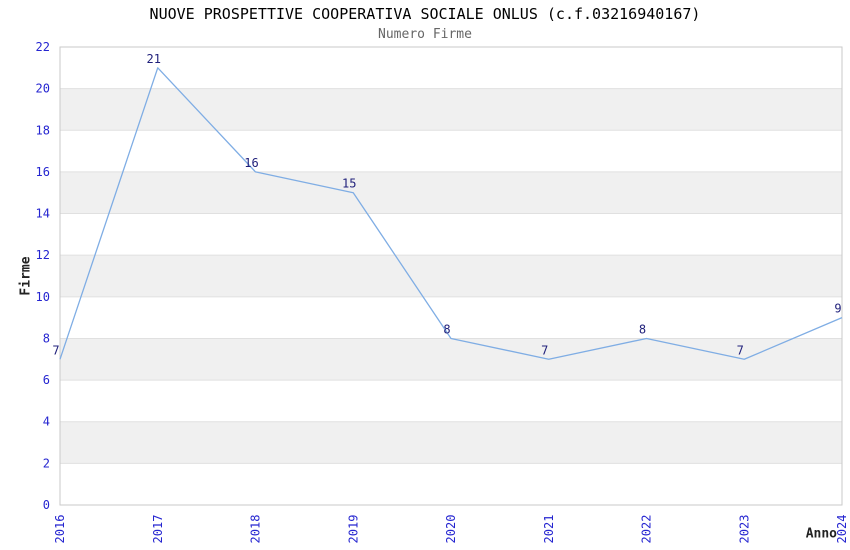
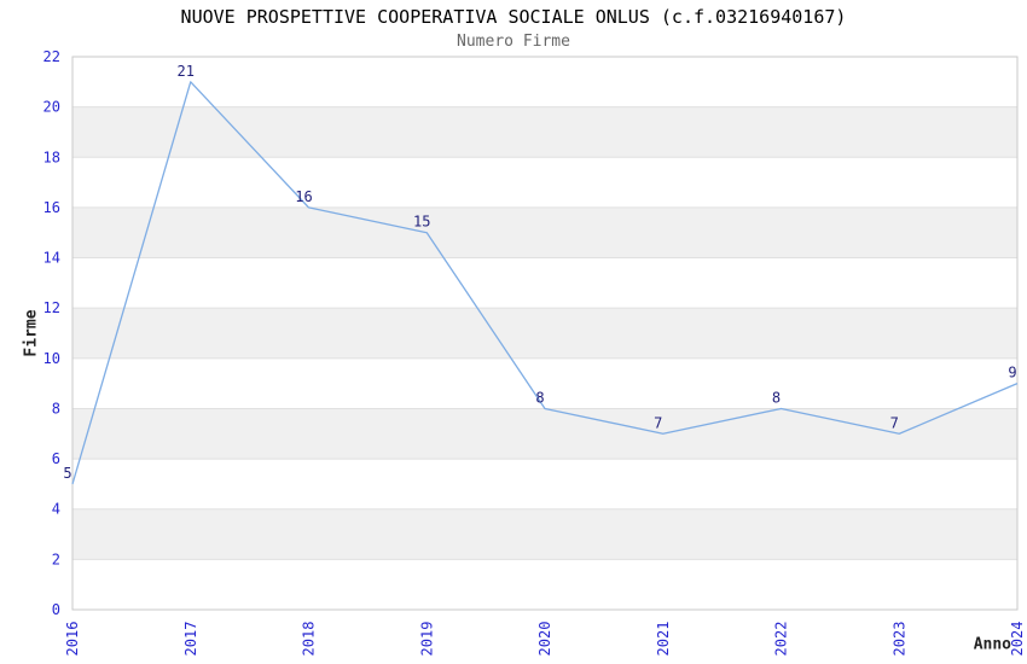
2016: 7 -> 5
